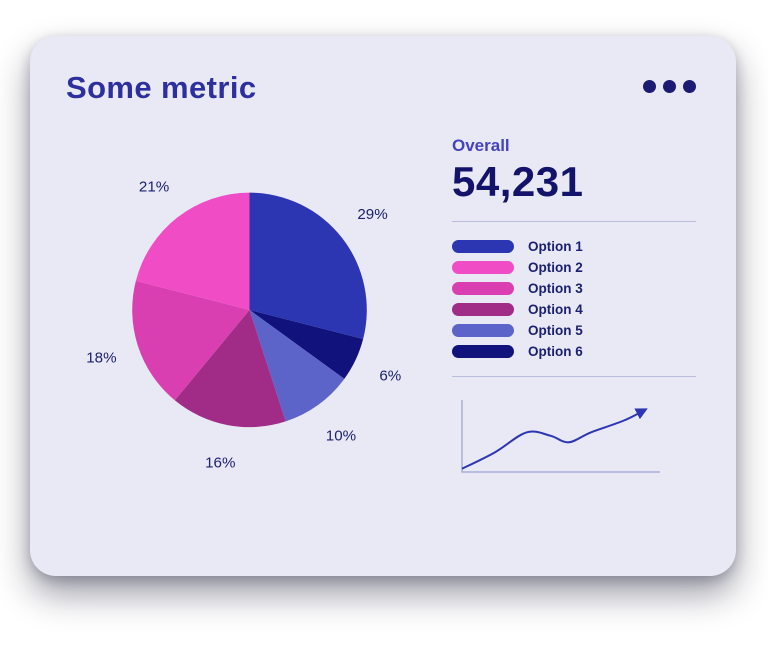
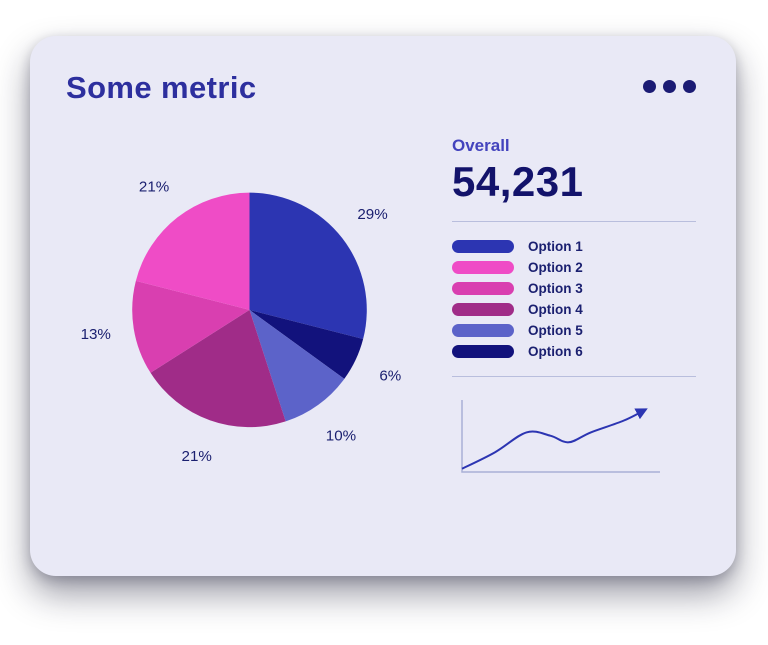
Some metric/Option 4: 16% -> 21%
Some metric/Option 3: 18% -> 13%
